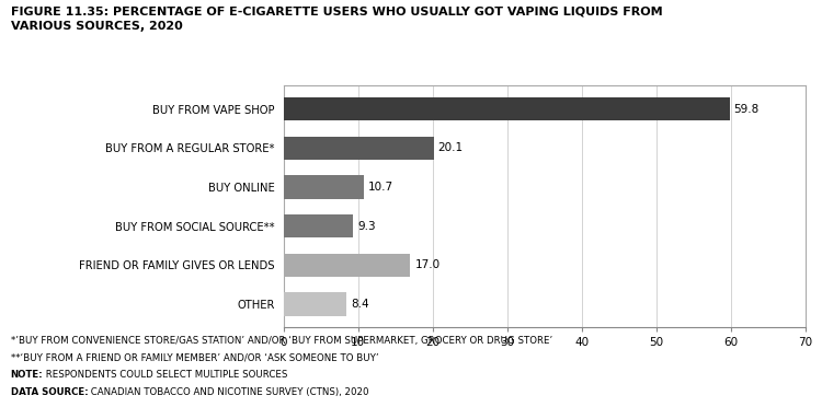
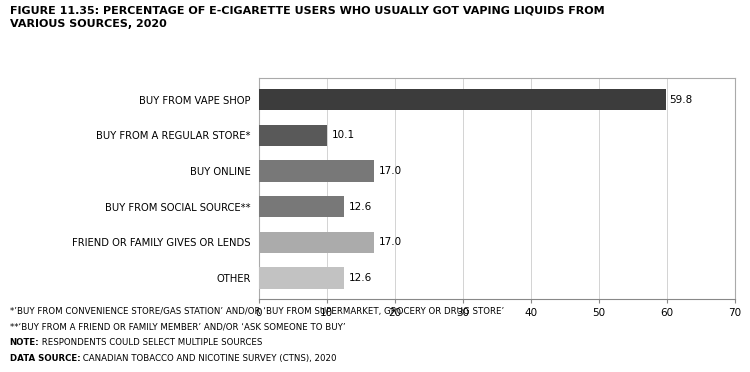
BUY FROM A REGULAR STORE*: 20.1 -> 10.1
BUY ONLINE: 10.7 -> 17.0
BUY FROM SOCIAL SOURCE**: 9.3 -> 12.6
OTHER: 8.4 -> 12.6
